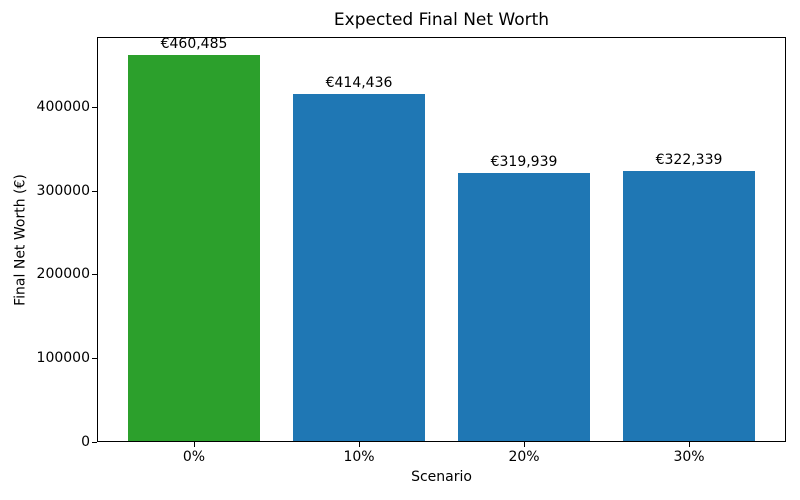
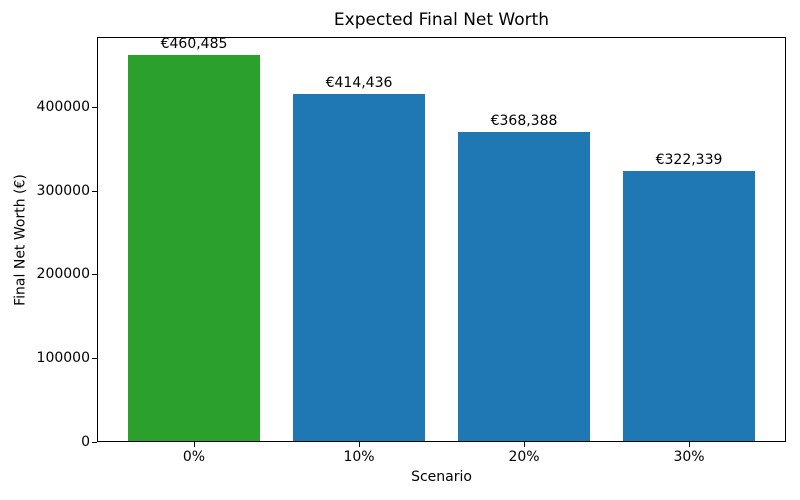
20%: €319,939 -> €368,388
